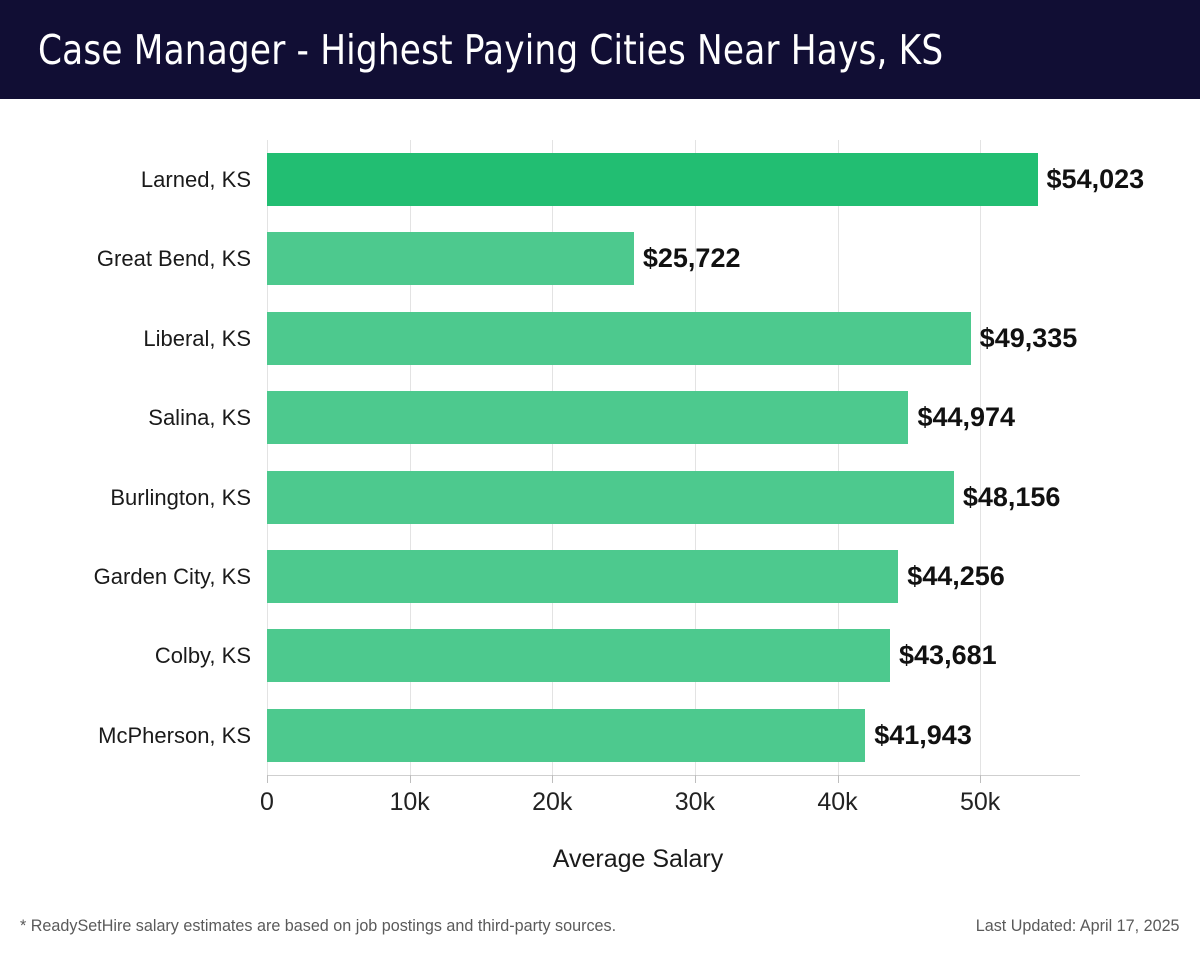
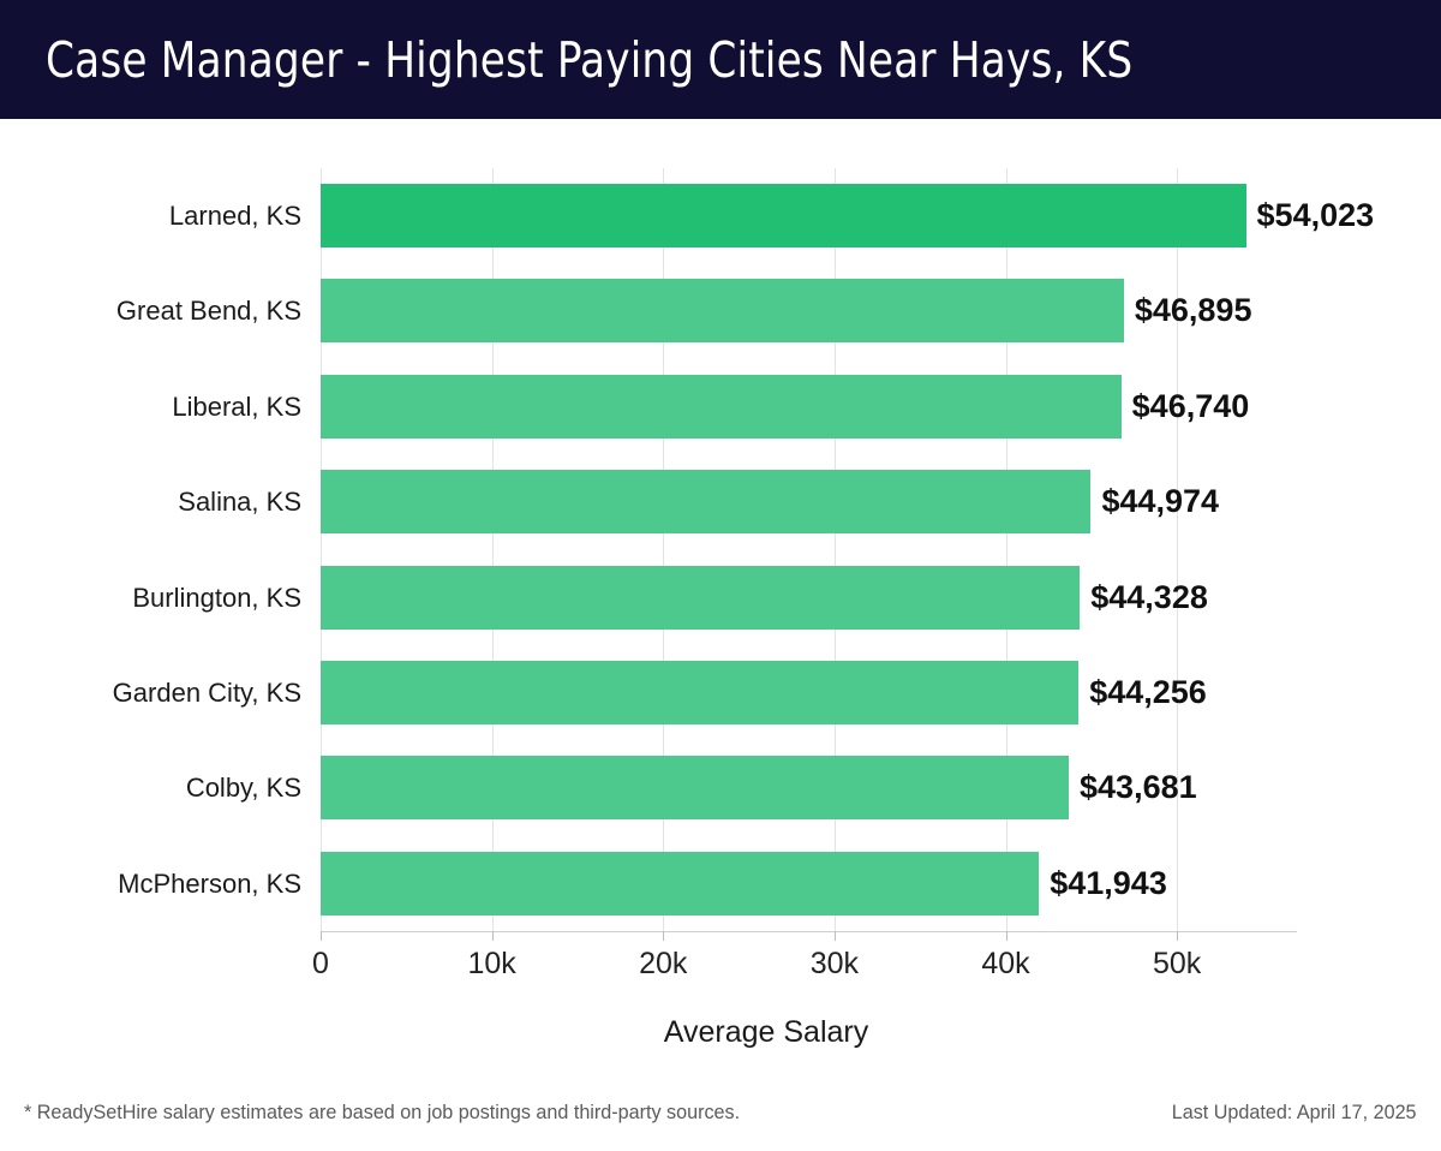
Great Bend, KS: $25,722 -> $46,895
Liberal, KS: $49,335 -> $46,740
Burlington, KS: $48,156 -> $44,328
